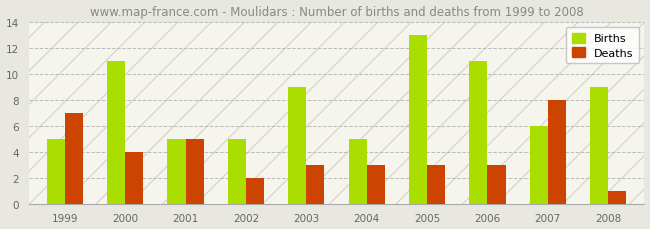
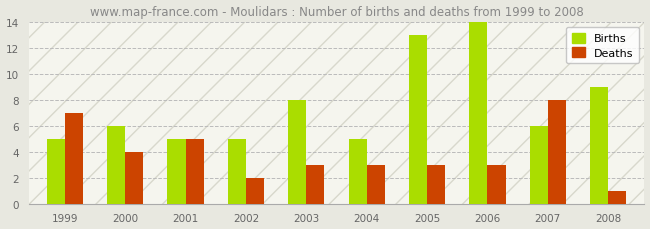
Births/2000: 11 -> 6
Births/2003: 9 -> 8
Births/2006: 11 -> 14
